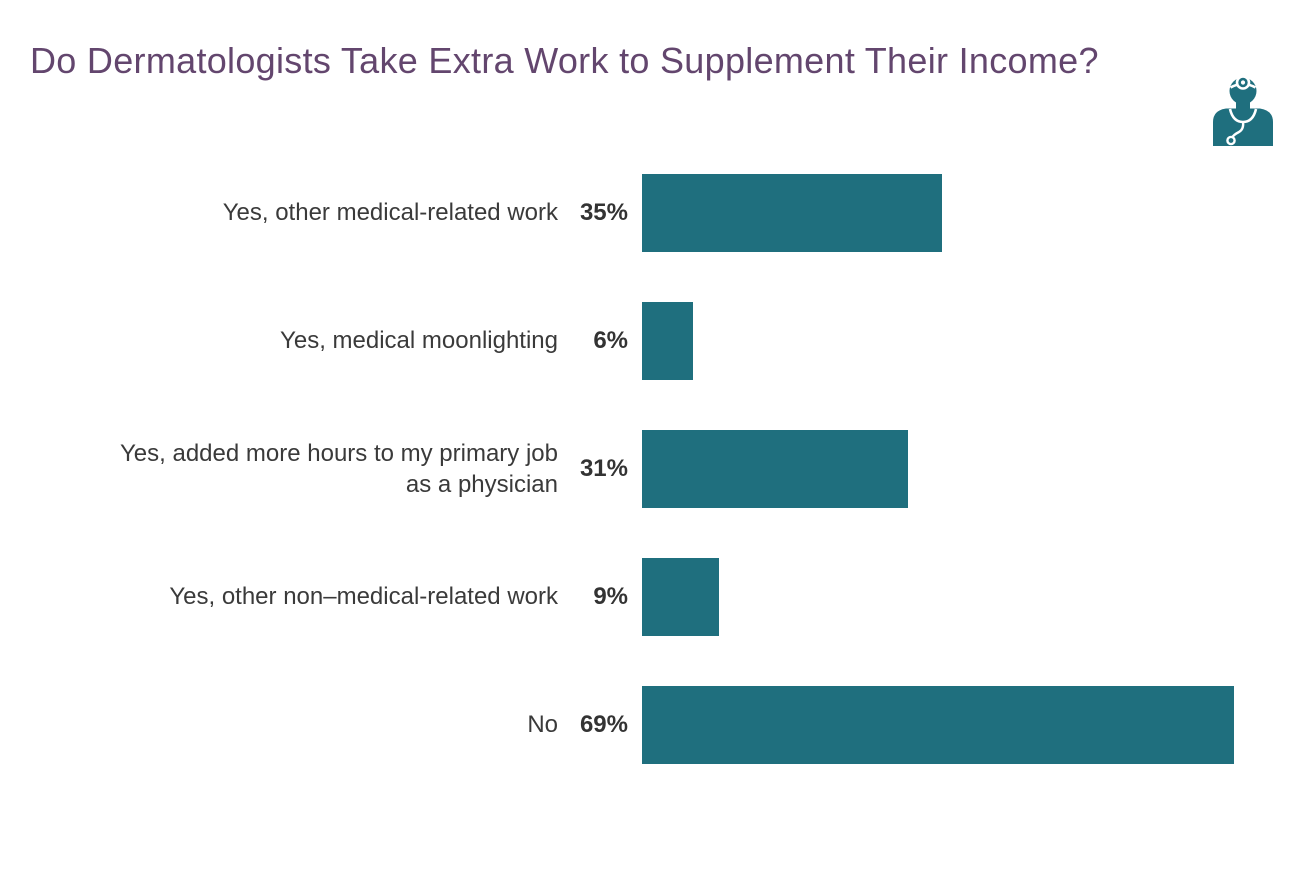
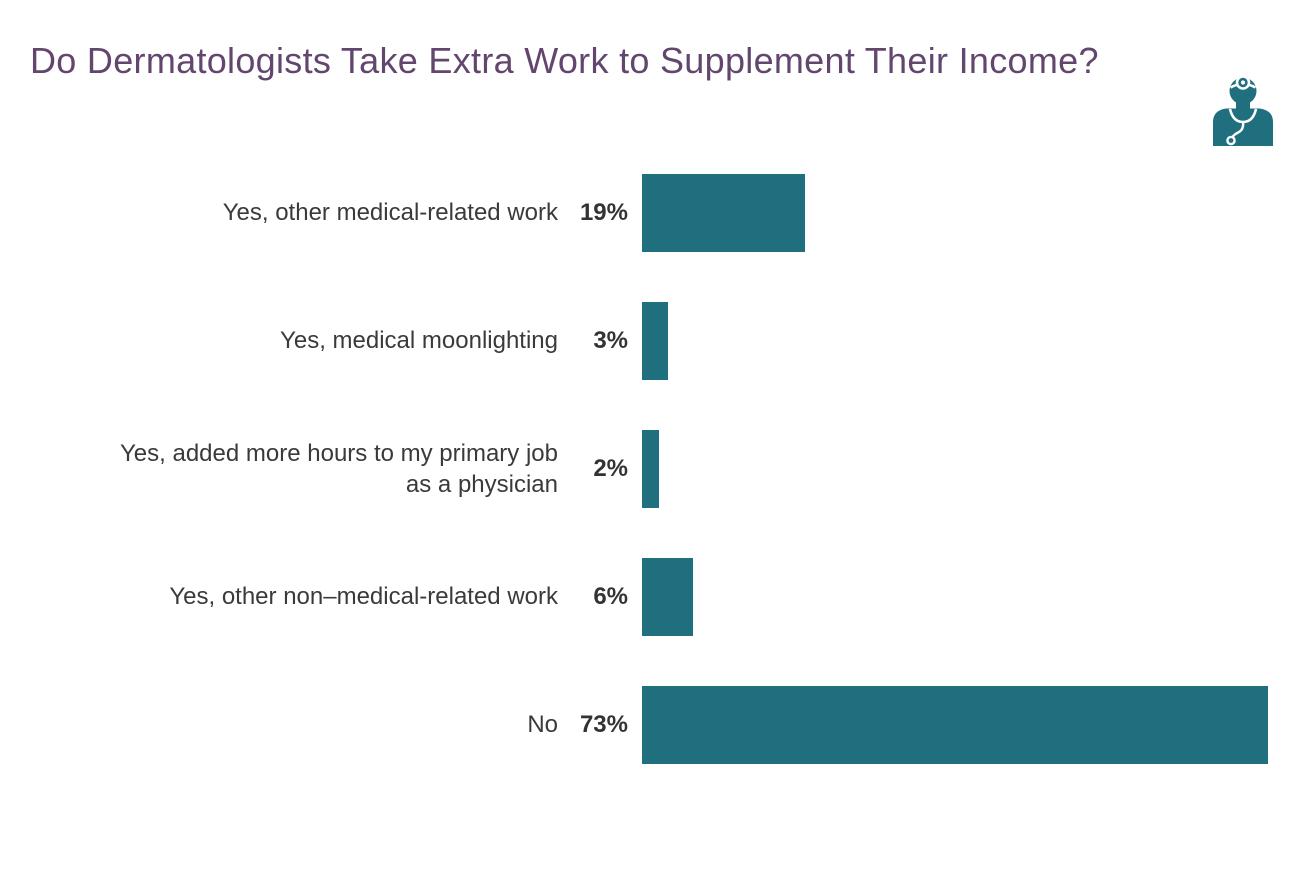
Yes, other medical-related work: 35% -> 19%
Yes, medical moonlighting: 6% -> 3%
Yes, added more hours to my primary job as a physician: 31% -> 2%
Yes, other non–medical-related work: 9% -> 6%
No: 69% -> 73%
